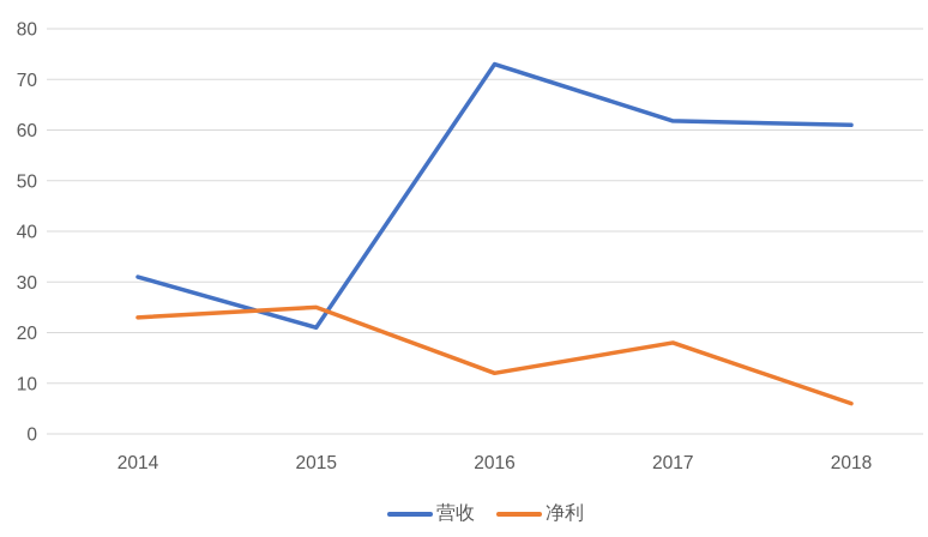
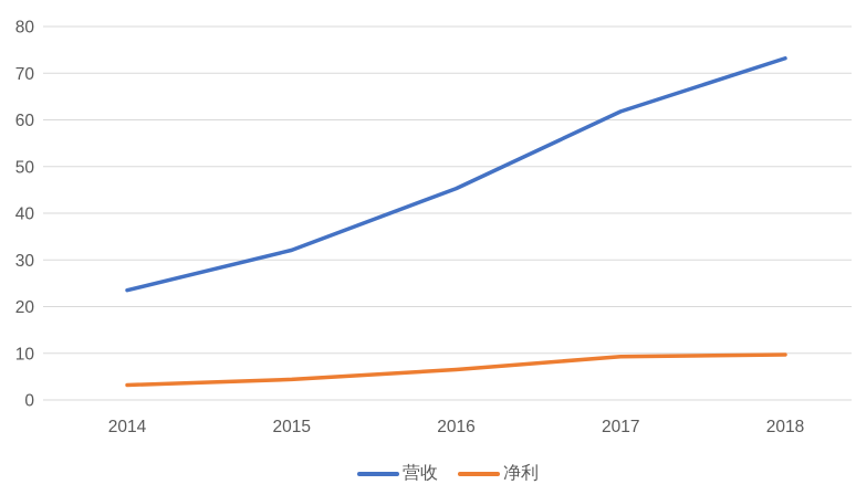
营收/2014: 31 -> 24
净利/2014: 23 -> 3
营收/2015: 21 -> 32
净利/2015: 25 -> 4
营收/2016: 73 -> 45
净利/2016: 12 -> 6
净利/2017: 18 -> 9
营收/2018: 61 -> 73
净利/2018: 6 -> 10
